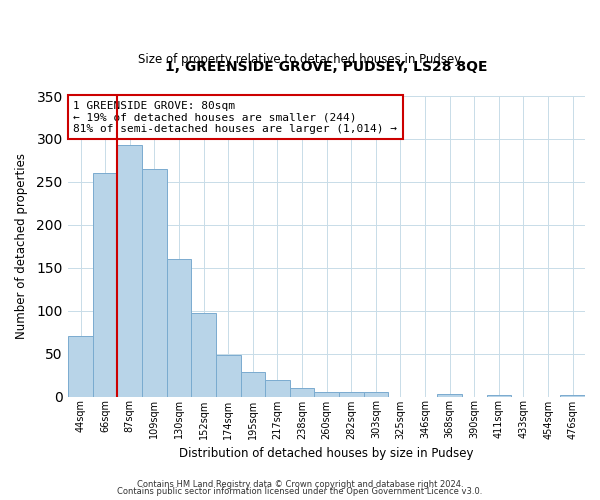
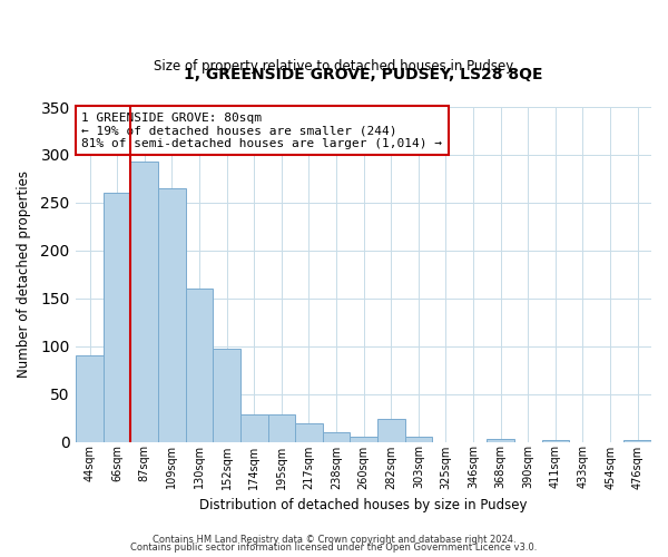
44sqm: 70 -> 90
174sqm: 48 -> 28
282sqm: 5 -> 24
